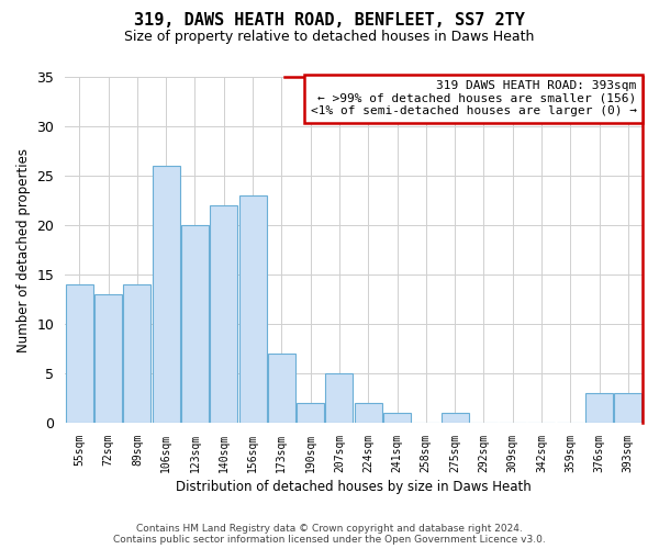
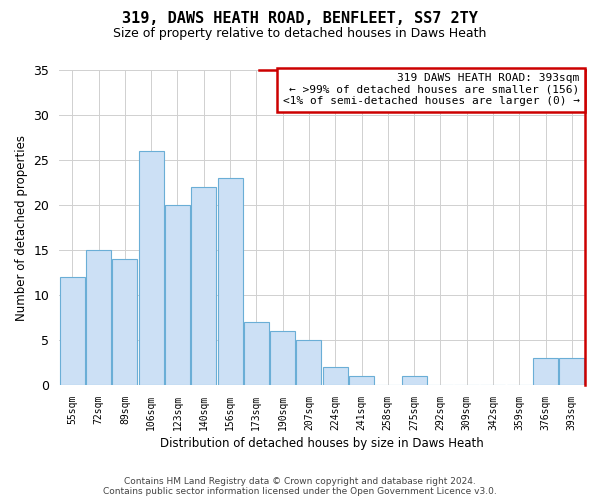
55sqm: 14 -> 12
72sqm: 13 -> 15
190sqm: 2 -> 6
